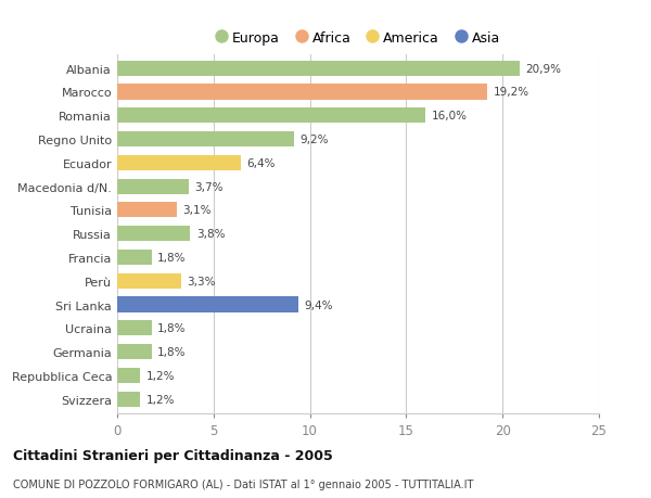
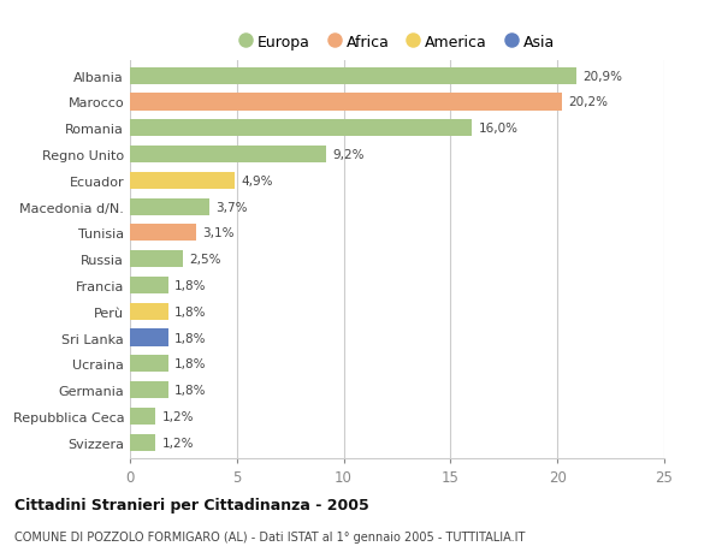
Marocco: 19,2% -> 20,2%
Ecuador: 6,4% -> 4,9%
Russia: 3,8% -> 2,5%
Perù: 3,3% -> 1,8%
Sri Lanka: 9,4% -> 1,8%
